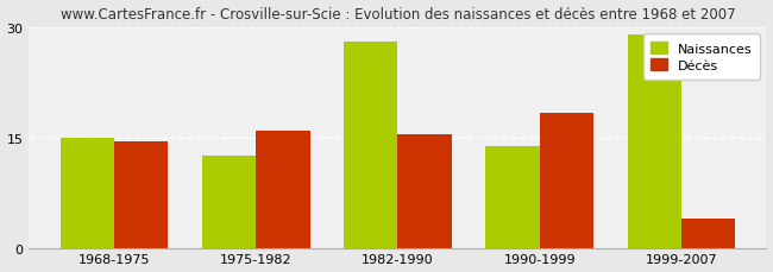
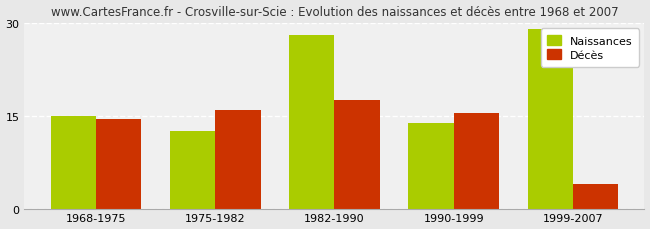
Décès/1982-1990: 15.4 -> 17.5
Décès/1990-1999: 18.4 -> 15.4
